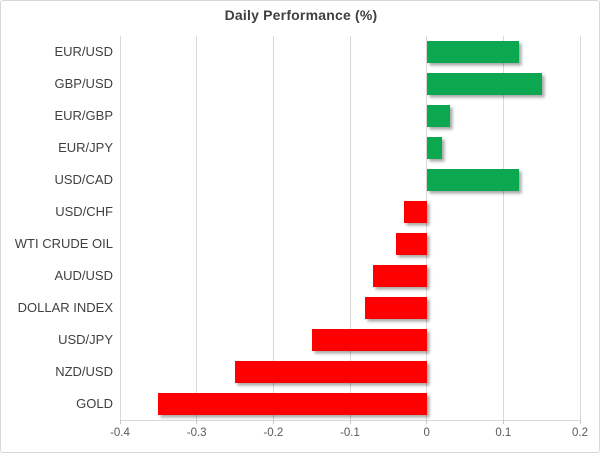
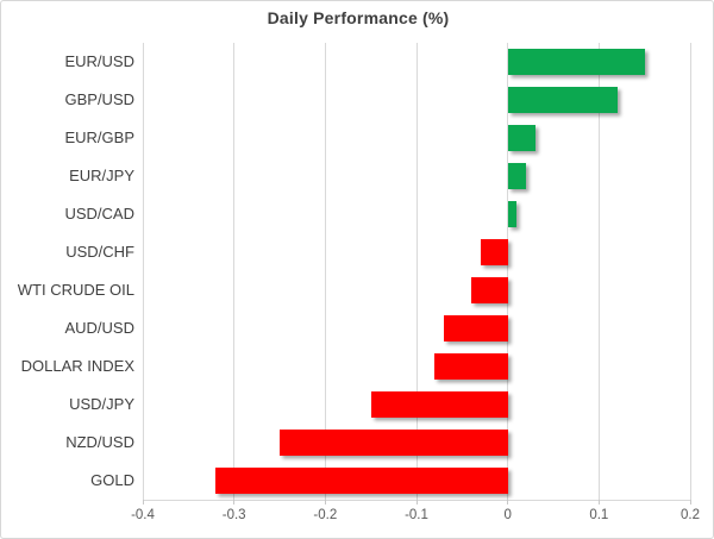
EUR/USD: 0.12 -> 0.15
GBP/USD: 0.15 -> 0.12
USD/CAD: 0.12 -> 0.01
GOLD: -0.35 -> -0.32
